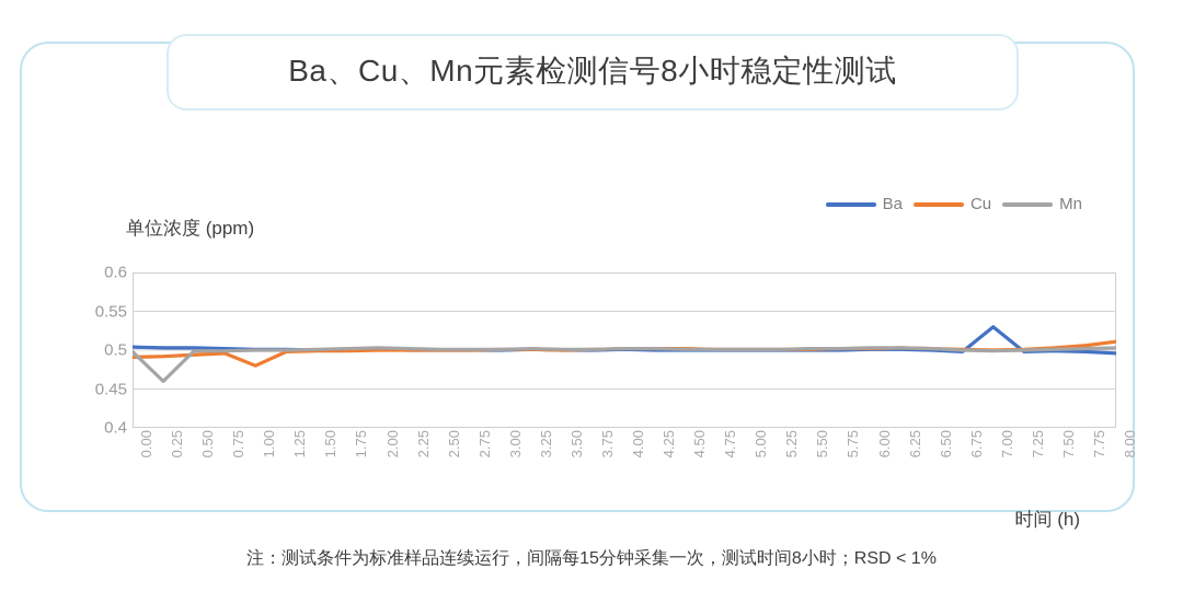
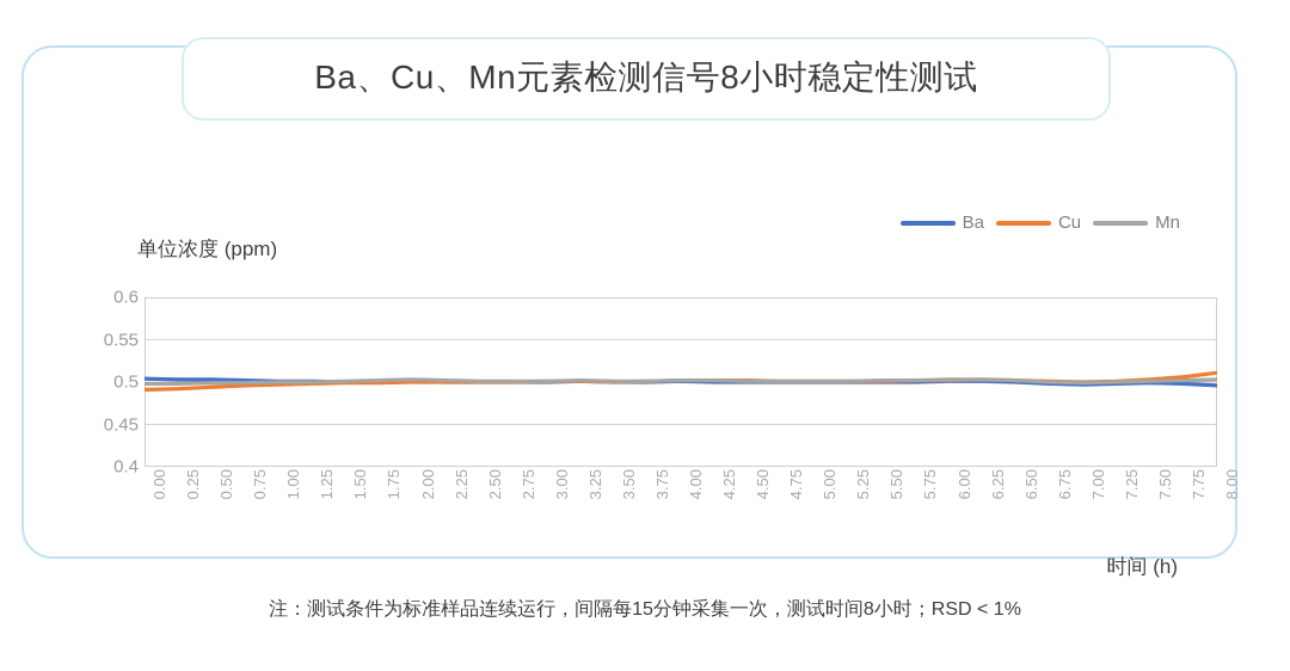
Mn/0.25: 0.46 -> 0.50
Cu/1.00: 0.48 -> 0.50
Ba/7.00: 0.53 -> 0.50
